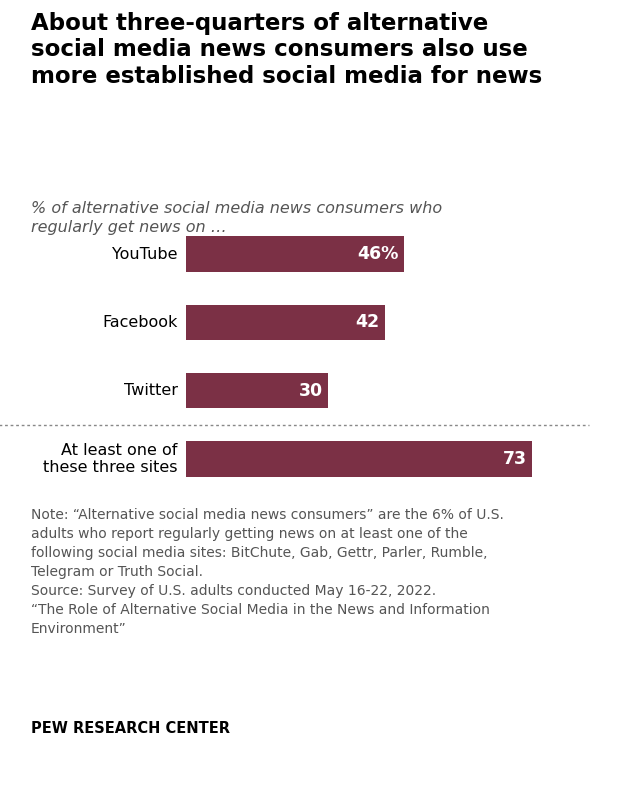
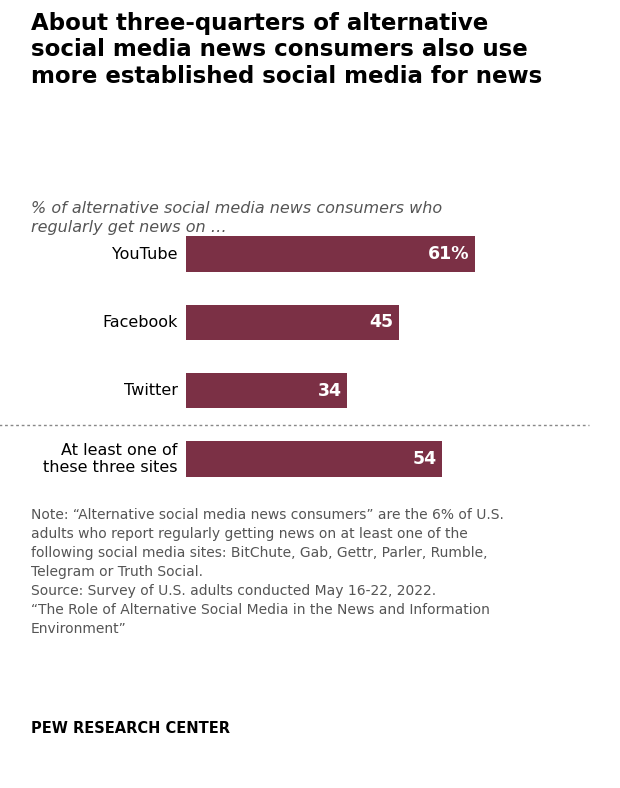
YouTube: 46% -> 61%
Facebook: 42 -> 45
Twitter: 30 -> 34
At least one of these three sites: 73 -> 54
